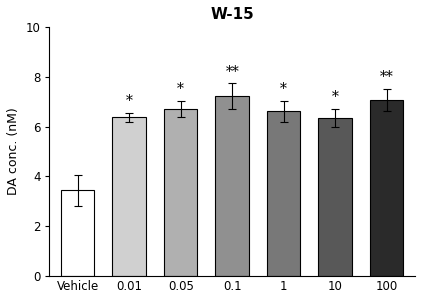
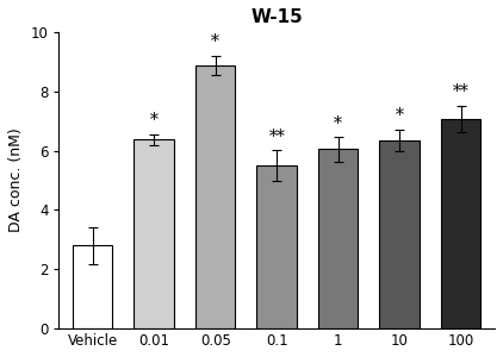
Vehicle: 3.45 -> 2.80
0.05: 6.72 -> 8.90
0.1: 7.22 -> 5.50
1: 6.62 -> 6.05
